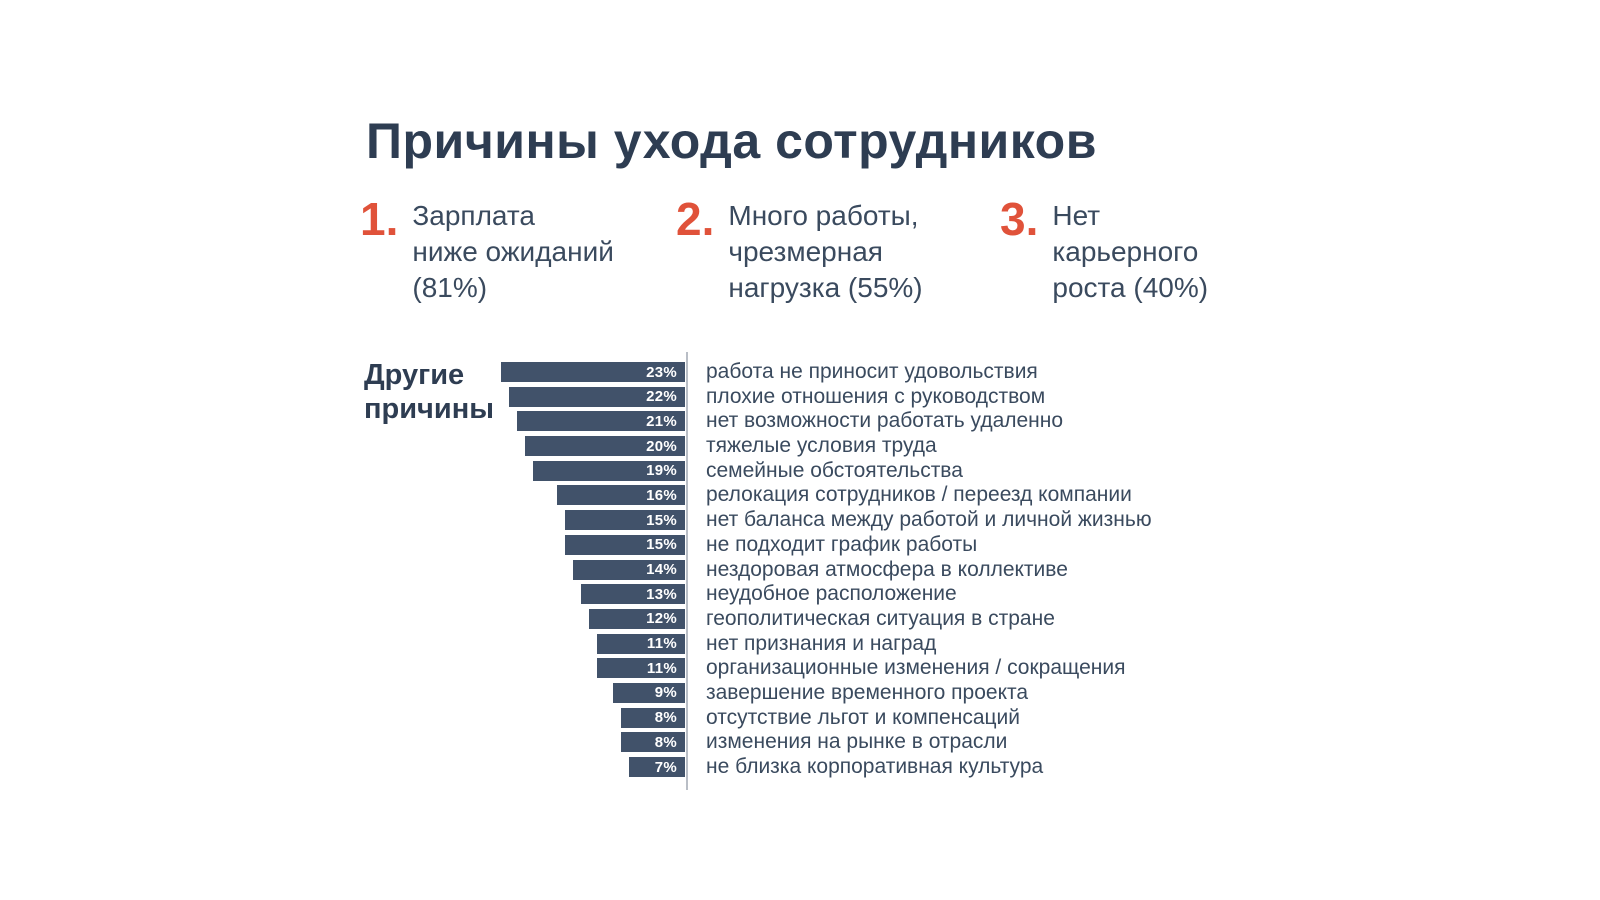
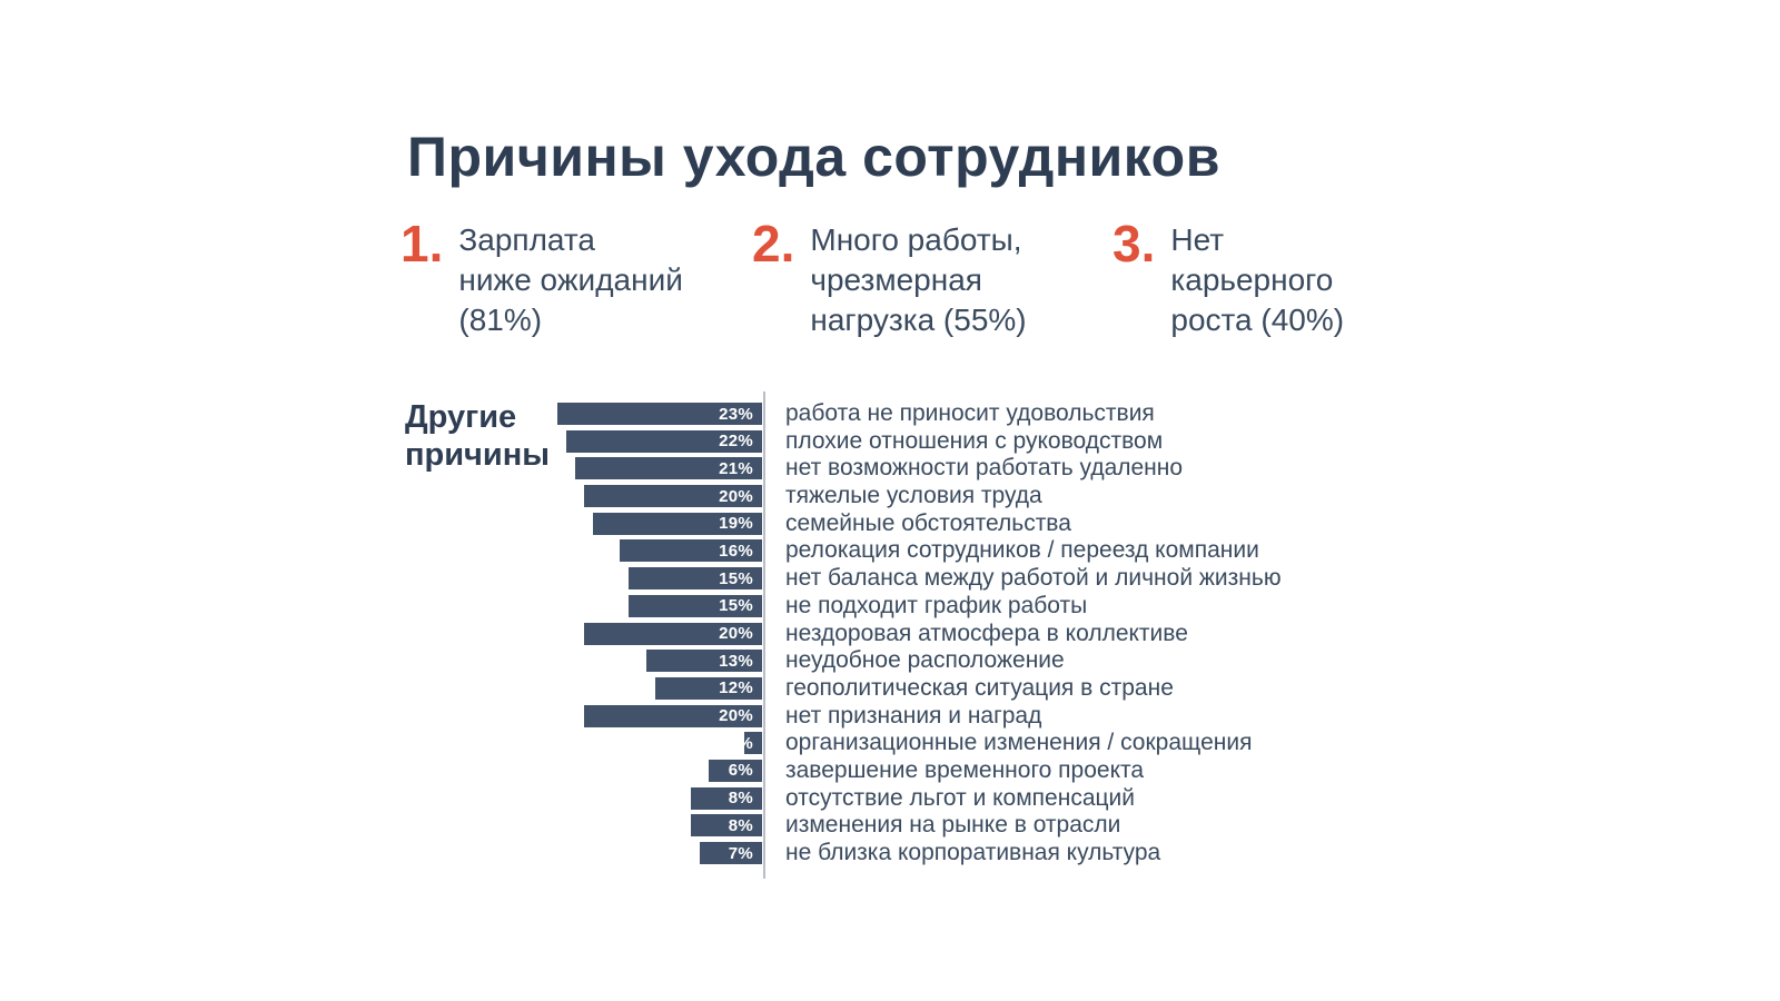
нездоровая атмосфера в коллективе: 14% -> 20%
нет признания и наград: 11% -> 20%
организационные изменения / сокращения: 11% -> 2%
завершение временного проекта: 9% -> 6%
